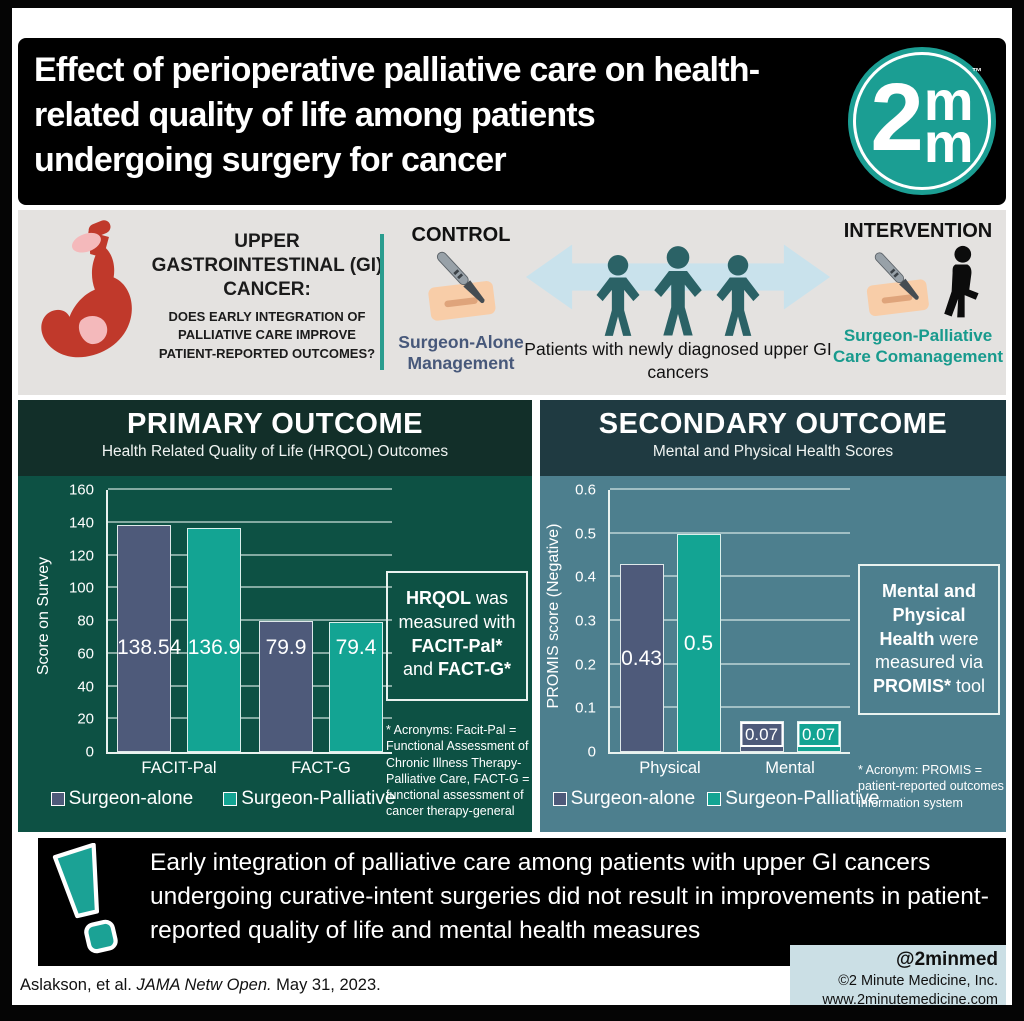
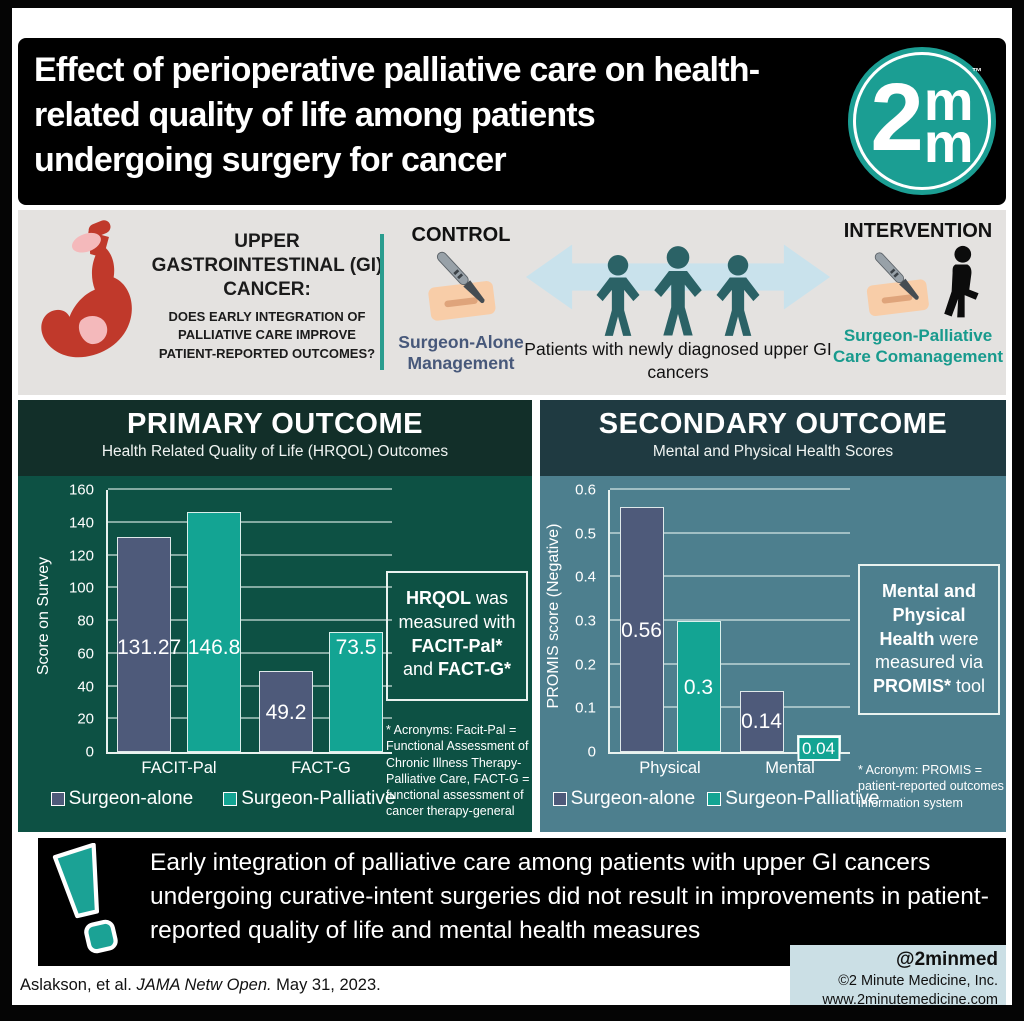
PRIMARY OUTCOME/Surgeon-alone/FACIT-Pal: 138.54 -> 131.27
PRIMARY OUTCOME/Surgeon-Palliative/FACIT-Pal: 136.9 -> 146.8
PRIMARY OUTCOME/Surgeon-alone/FACT-G: 79.9 -> 49.2
PRIMARY OUTCOME/Surgeon-Palliative/FACT-G: 79.4 -> 73.5
SECONDARY OUTCOME/Surgeon-alone/Physical: 0.43 -> 0.56
SECONDARY OUTCOME/Surgeon-Palliative/Physical: 0.5 -> 0.3
SECONDARY OUTCOME/Surgeon-alone/Mental: 0.07 -> 0.14
SECONDARY OUTCOME/Surgeon-Palliative/Mental: 0.07 -> 0.04
